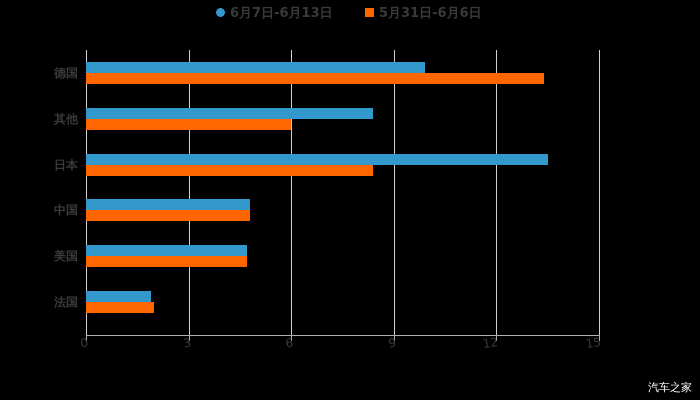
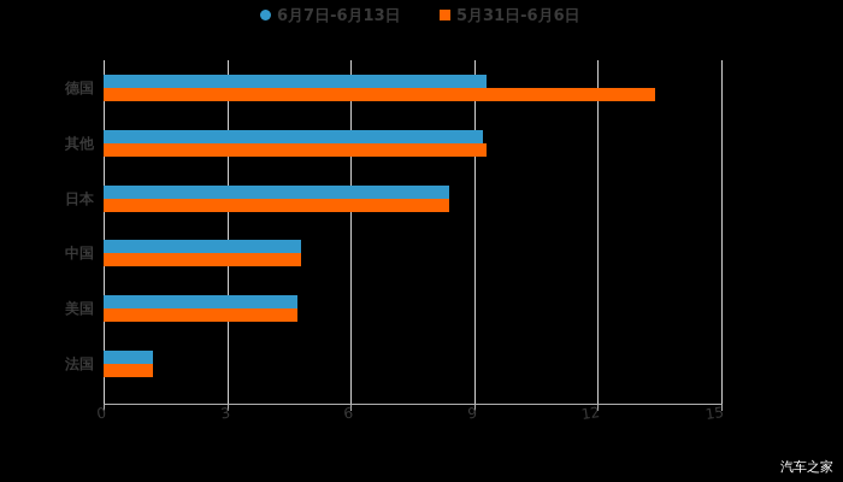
6月7日-6月13日/德国: 9.9 -> 9.3
6月7日-6月13日/其他: 8.4 -> 9.2
5月31日-6月6日/其他: 6.0 -> 9.3
6月7日-6月13日/日本: 13.5 -> 8.4
6月7日-6月13日/法国: 1.9 -> 1.2
5月31日-6月6日/法国: 2.0 -> 1.2
